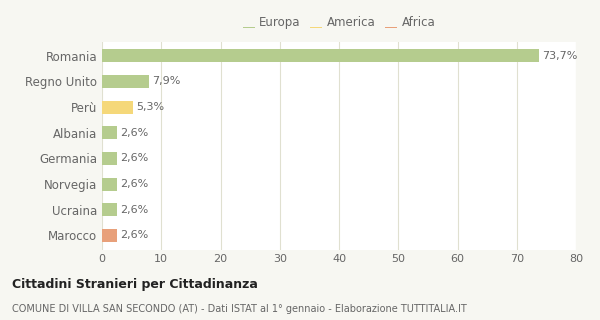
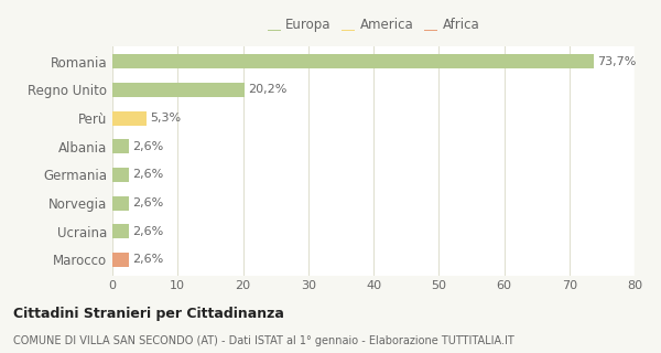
Regno Unito: 7,9% -> 20,2%
